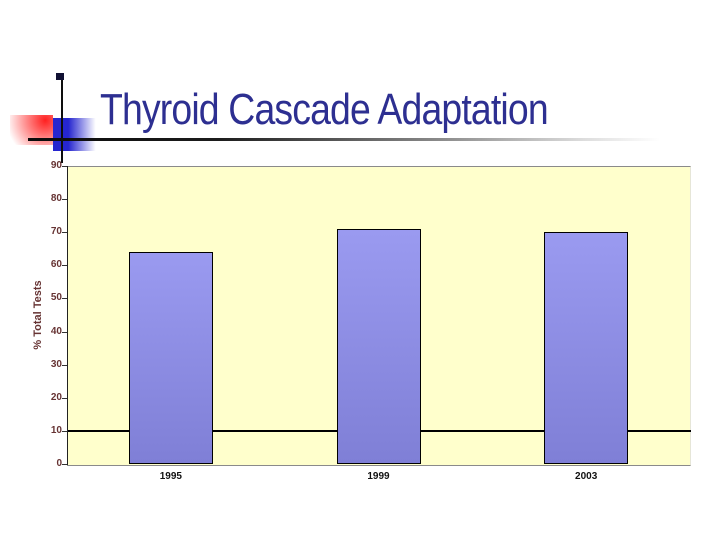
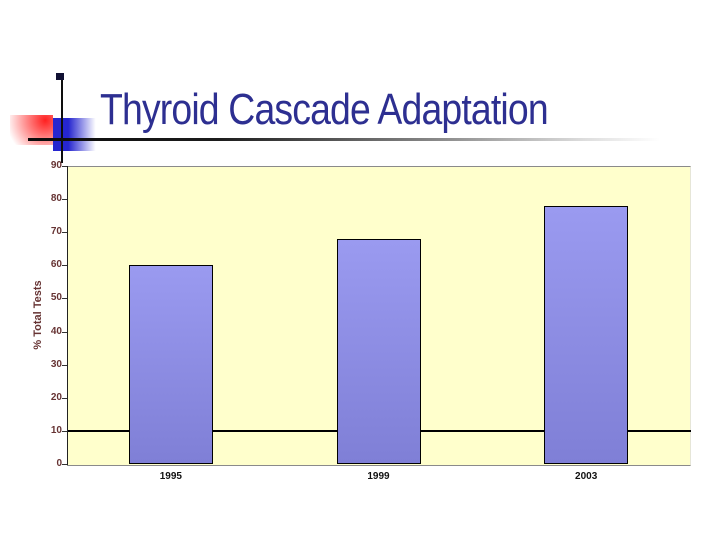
1995: 64 -> 60
1999: 71 -> 68
2003: 70 -> 78
